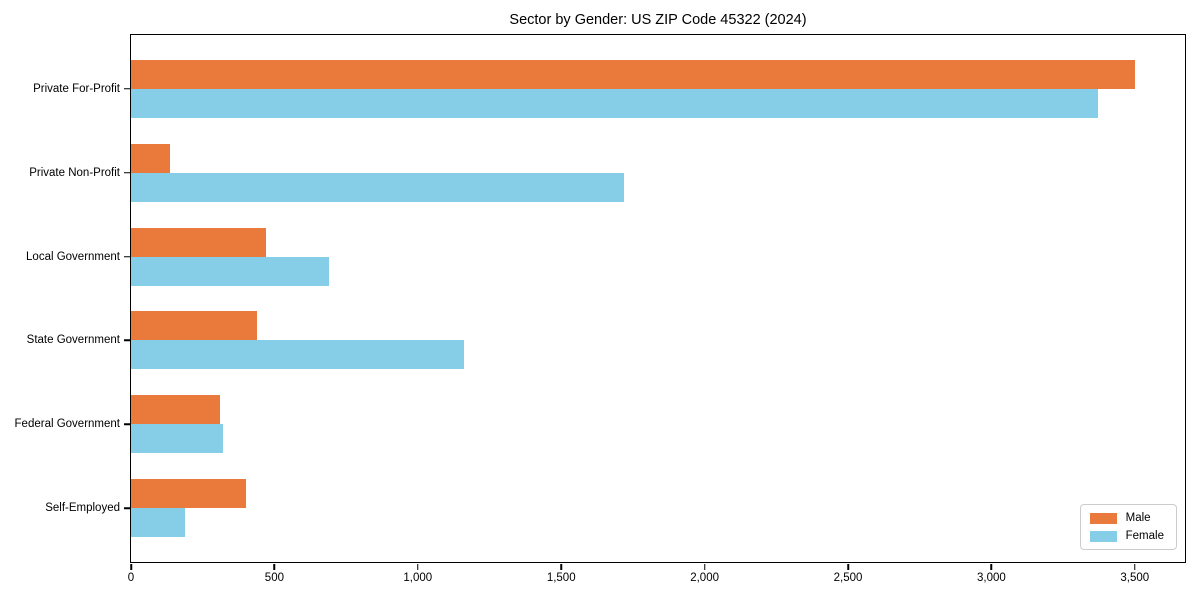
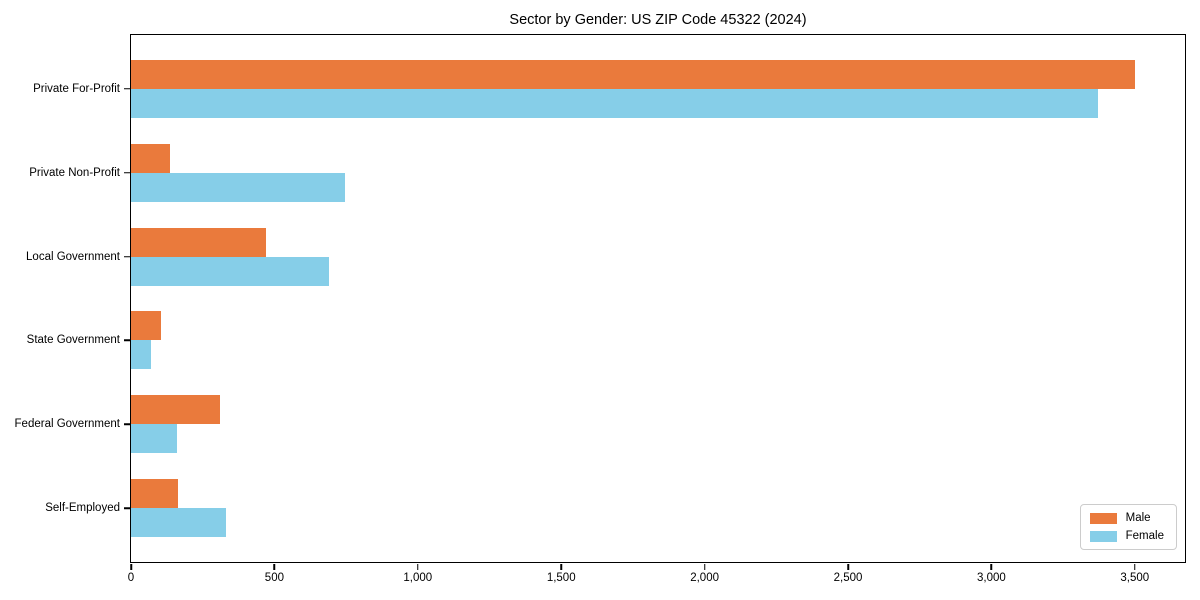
Female/Private Non-Profit: 1720 -> 740
Male/State Government: 440 -> 100
Female/State Government: 1160 -> 70
Female/Federal Government: 320 -> 160
Male/Self-Employed: 400 -> 160
Female/Self-Employed: 190 -> 330
